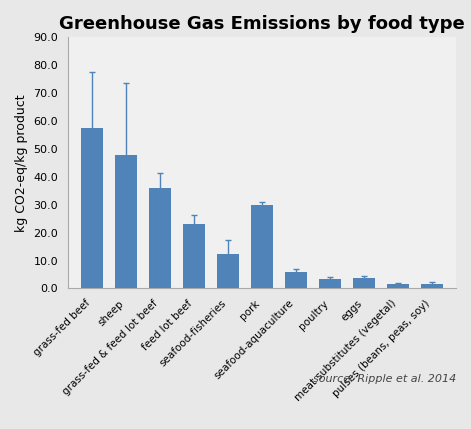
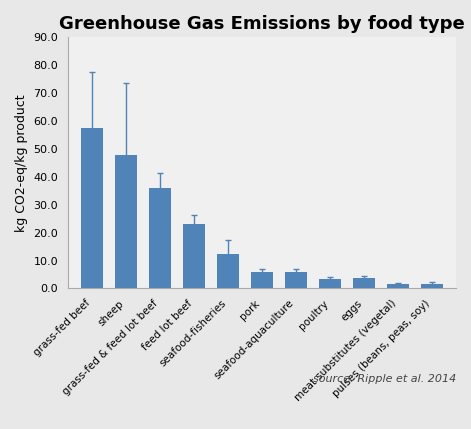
pork: 30.0 -> 6.0
